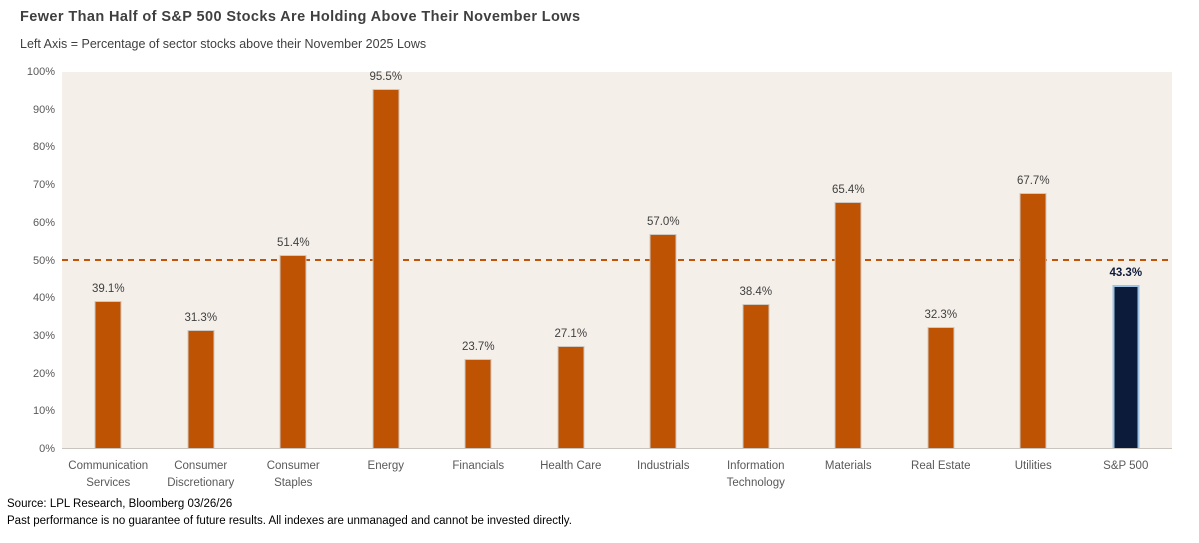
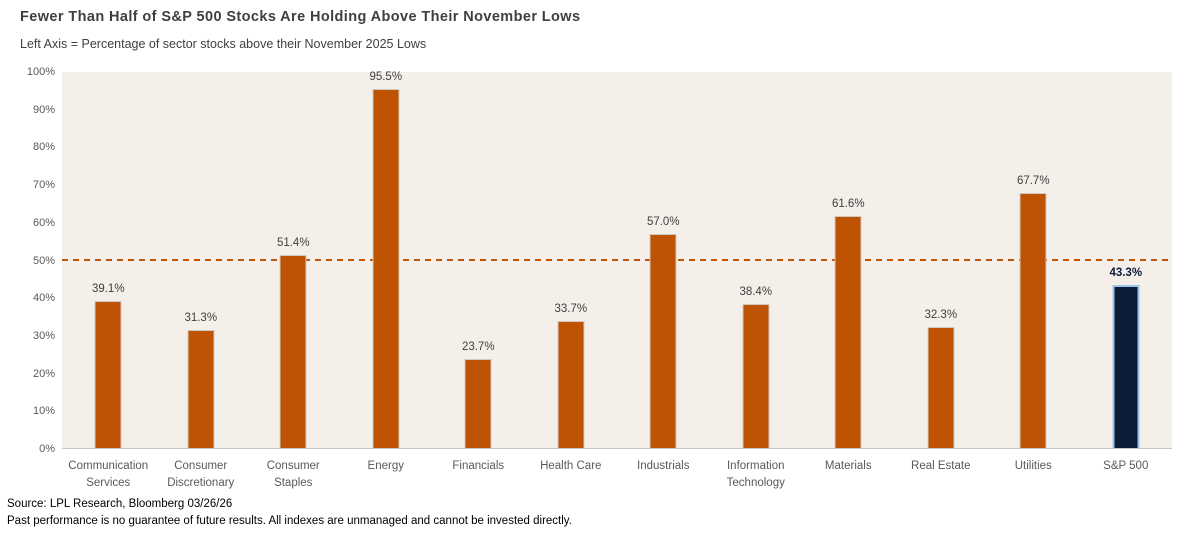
Health Care: 27.1% -> 33.7%
Materials: 65.4% -> 61.6%
